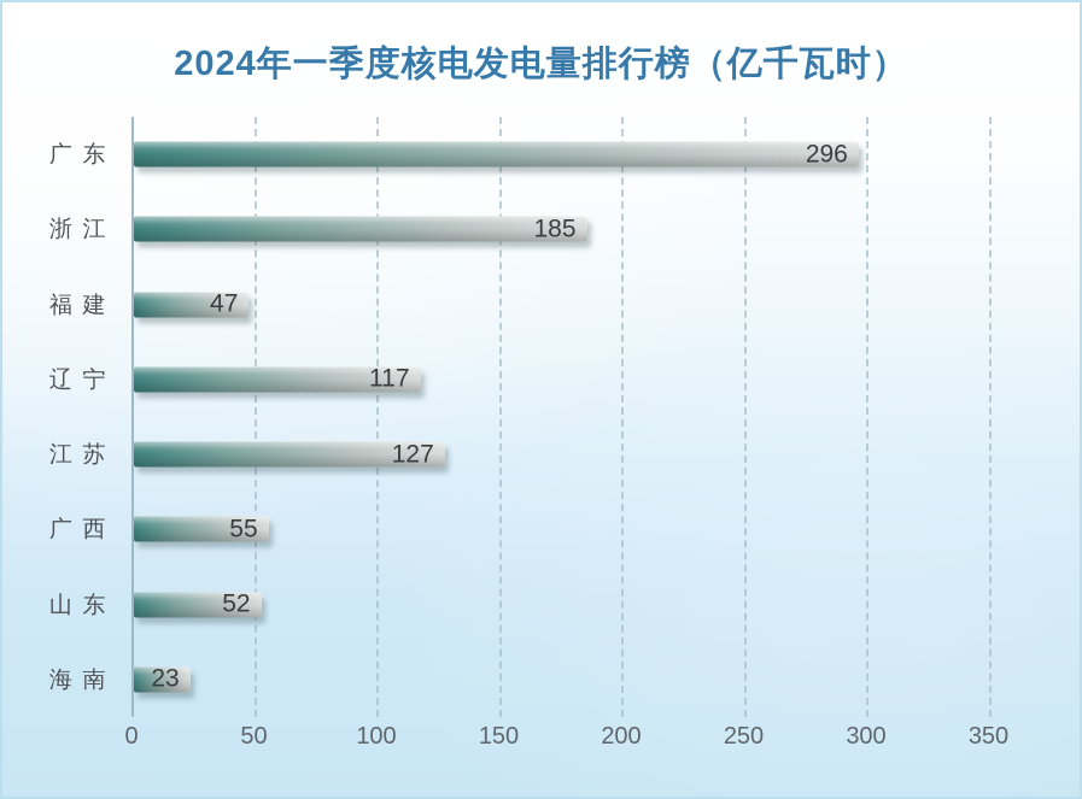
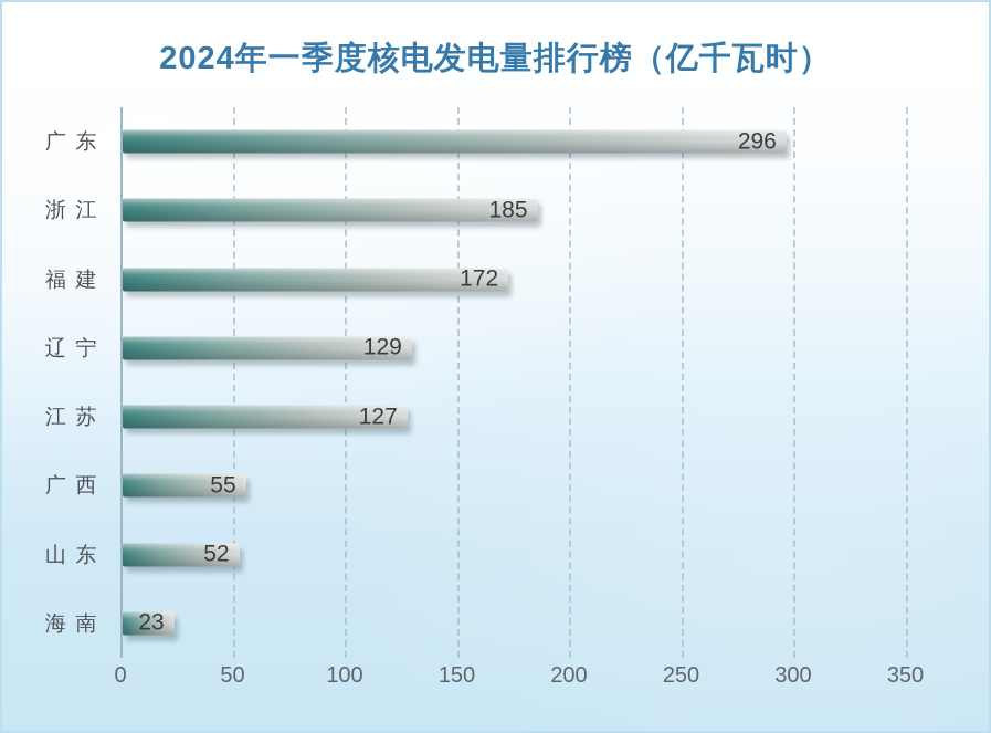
福建: 47 -> 172
辽宁: 117 -> 129
